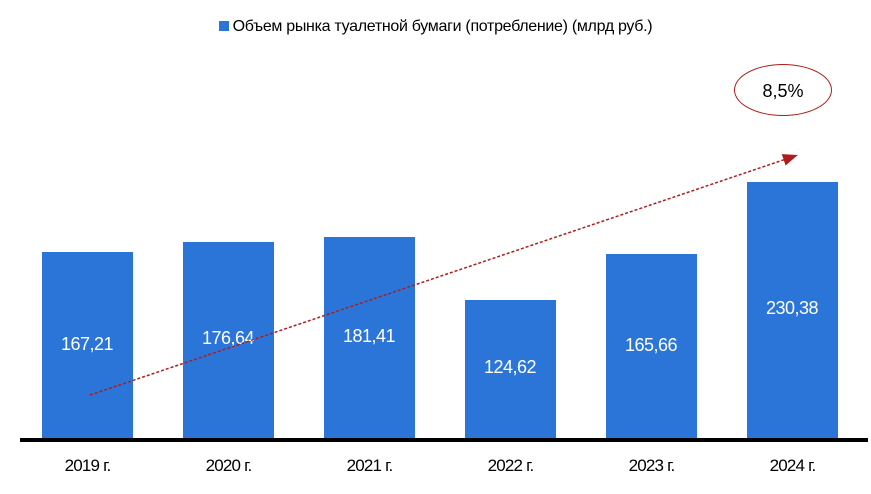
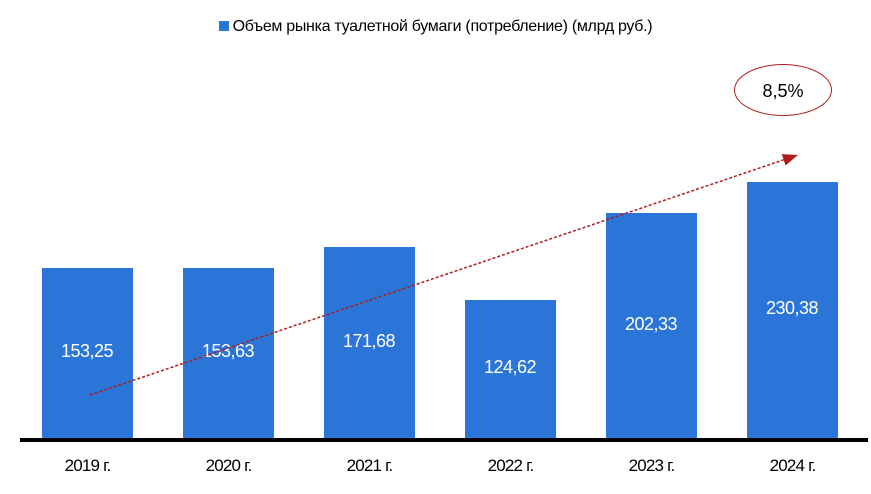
2019 г.: 167,21 -> 153,25
2020 г.: 176,64 -> 153,63
2021 г.: 181,41 -> 171,68
2023 г.: 165,66 -> 202,33
